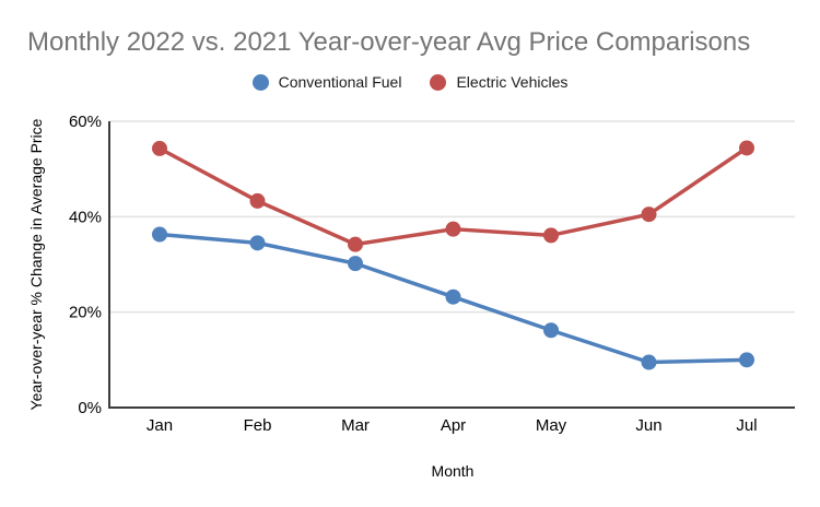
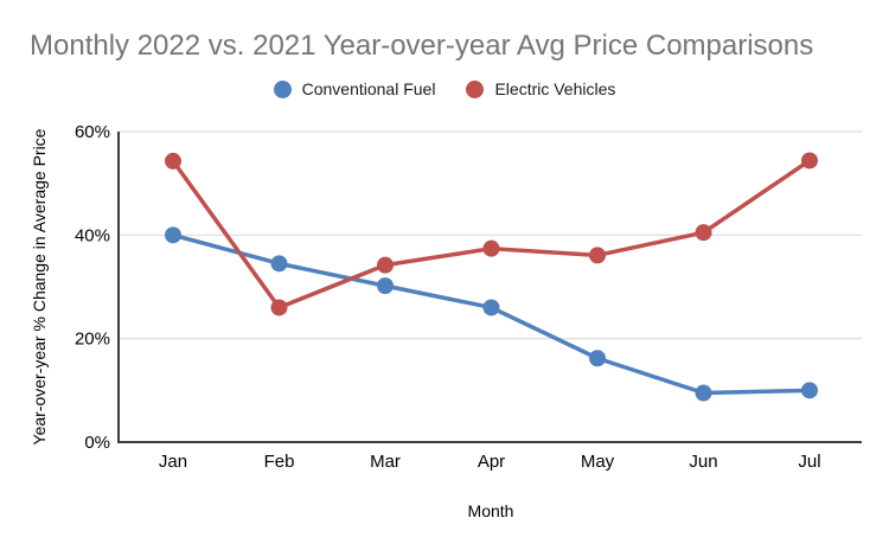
Conventional Fuel/Jan: 36% -> 40%
Electric Vehicles/Feb: 43% -> 26%
Conventional Fuel/Apr: 23% -> 26%
